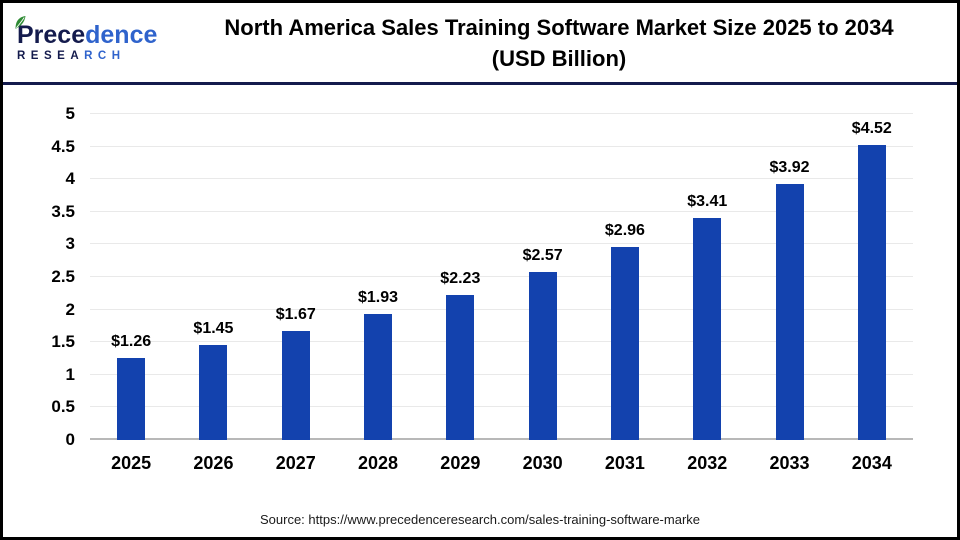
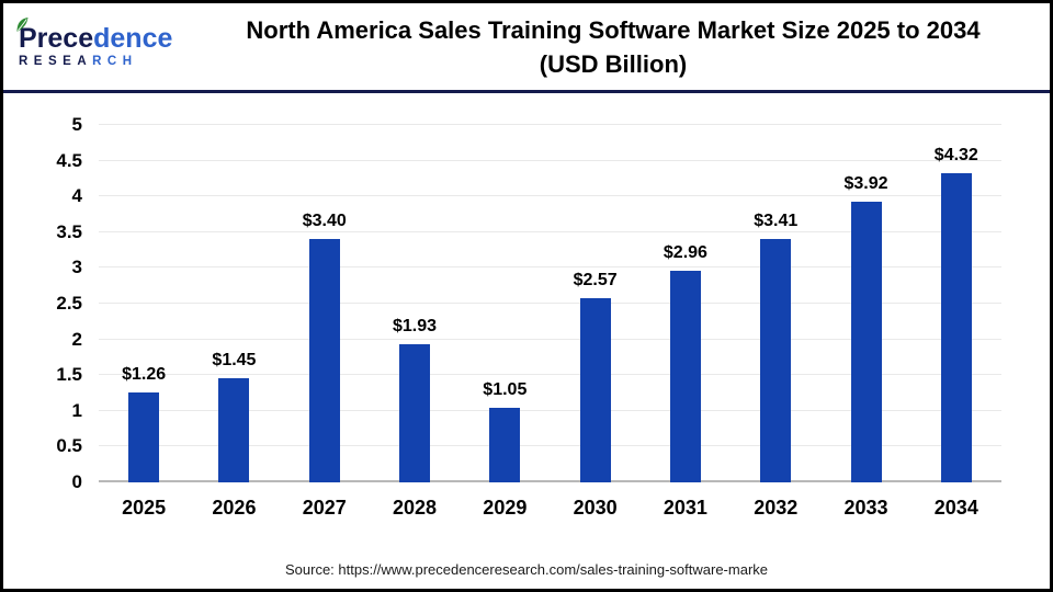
2027: $1.67 -> $3.40
2029: $2.23 -> $1.05
2034: $4.52 -> $4.32
